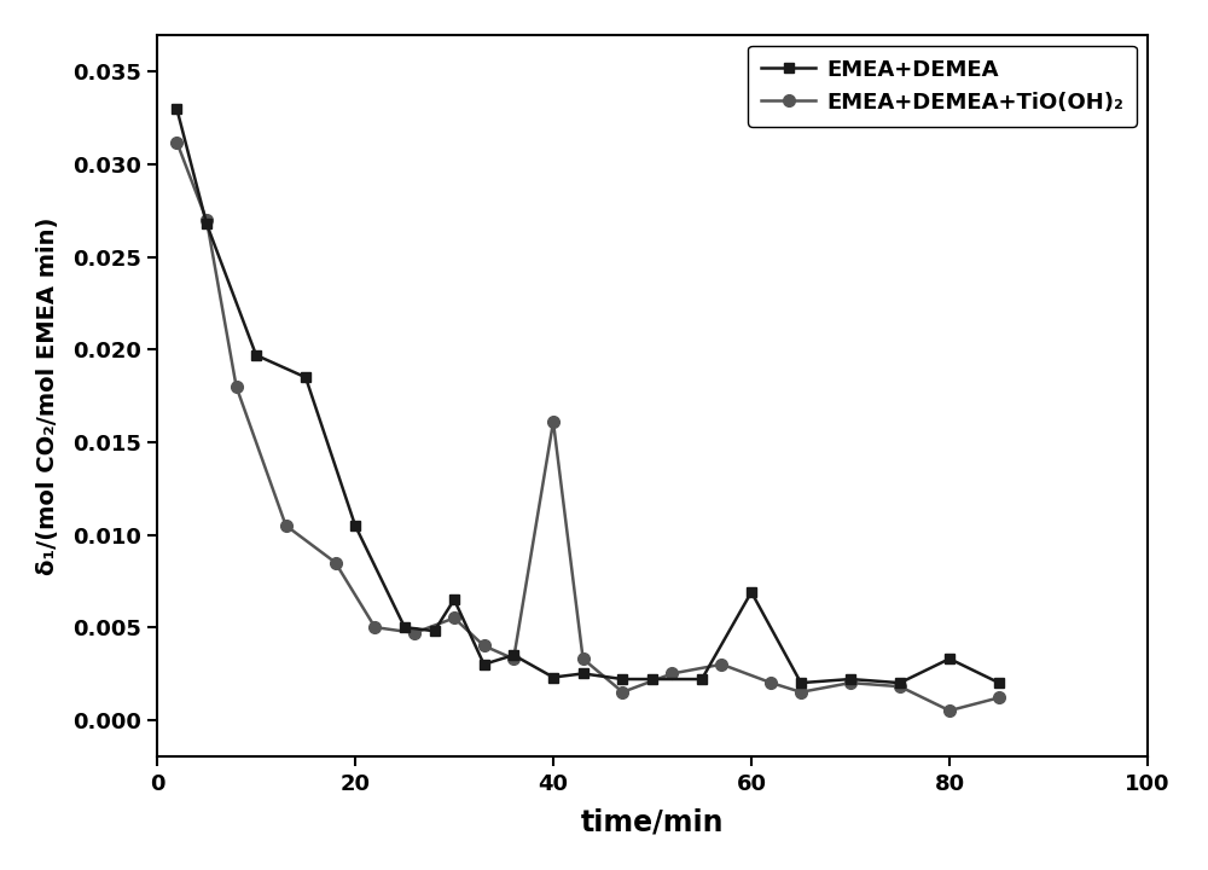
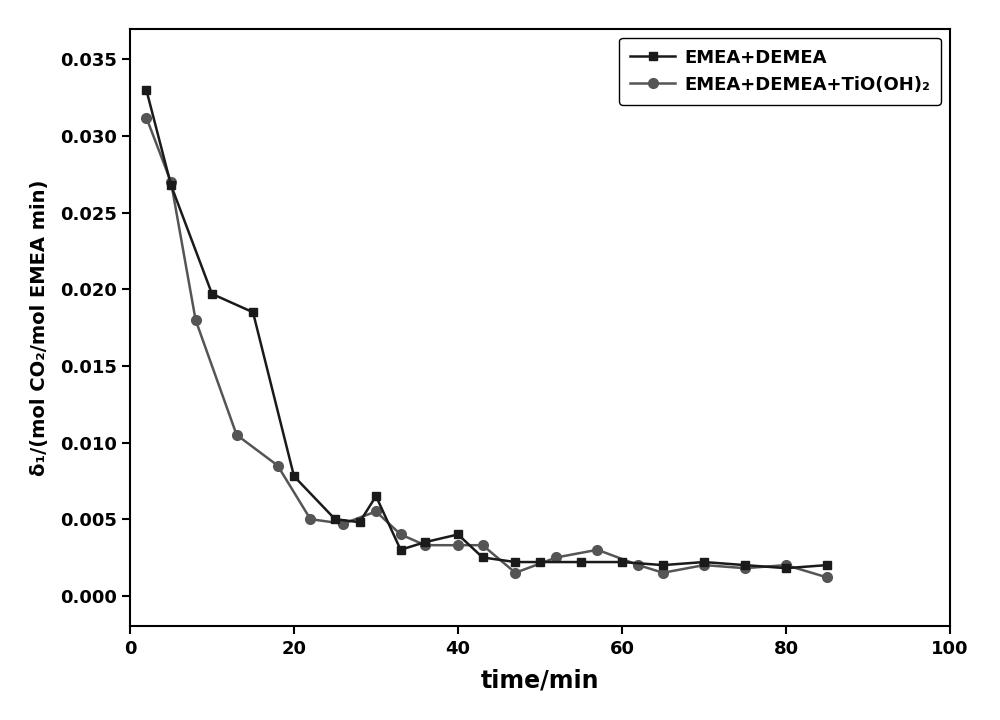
EMEA+DEMEA/20: 0.0105 -> 0.0078
EMEA+DEMEA/40: 0.0023 -> 0.0040
EMEA+DEMEA+TiO(OH)₂/40: 0.0161 -> 0.0033
EMEA+DEMEA/60: 0.0069 -> 0.0022
EMEA+DEMEA/80: 0.0033 -> 0.0018
EMEA+DEMEA+TiO(OH)₂/80: 0.0005 -> 0.0020
